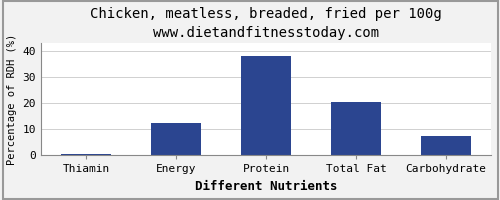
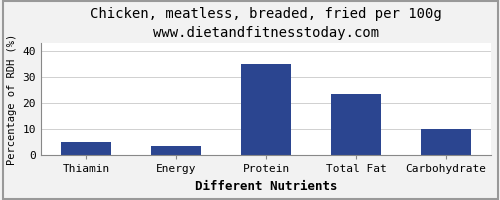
Thiamin: 0.5 -> 5.0
Energy: 12.5 -> 3.5
Protein: 38.0 -> 35.0
Total Fat: 20.5 -> 23.5
Carbohydrate: 7.5 -> 10.0
